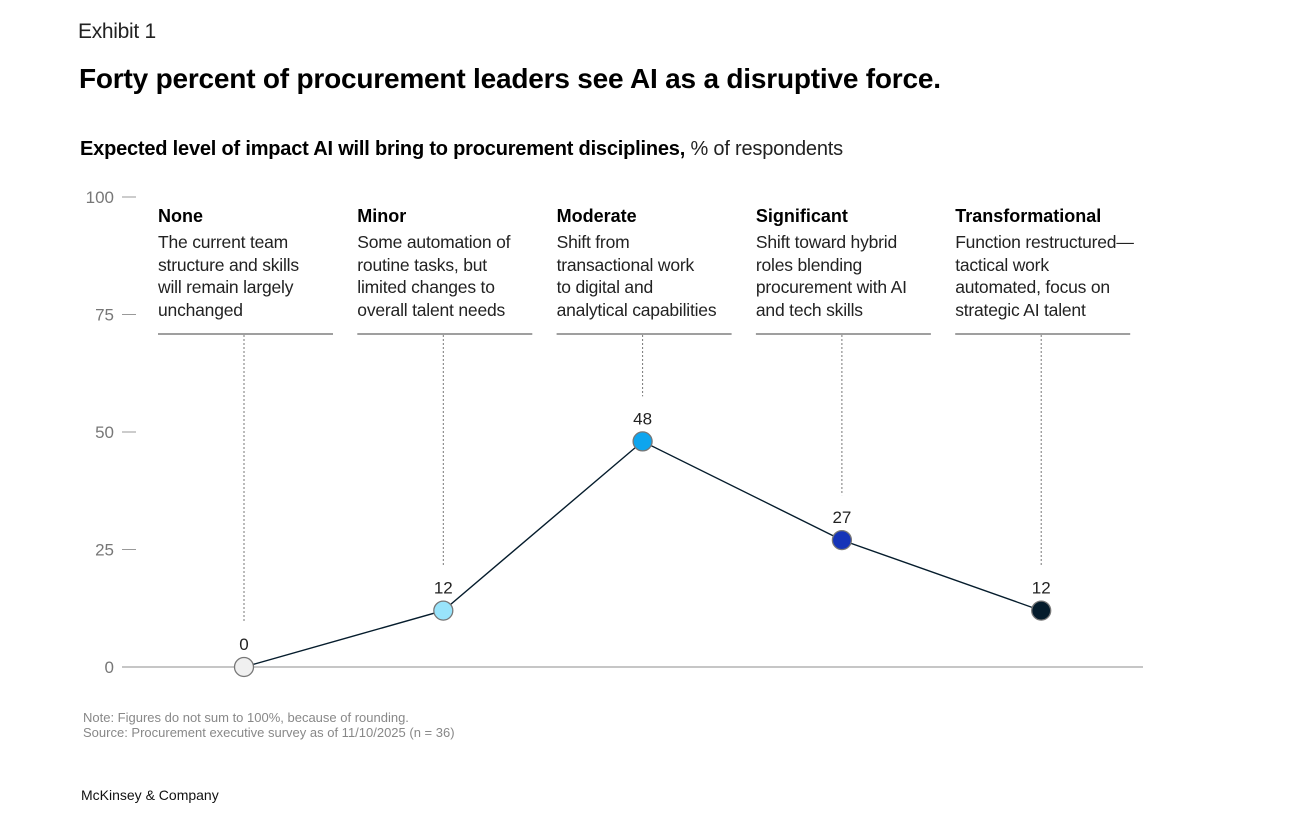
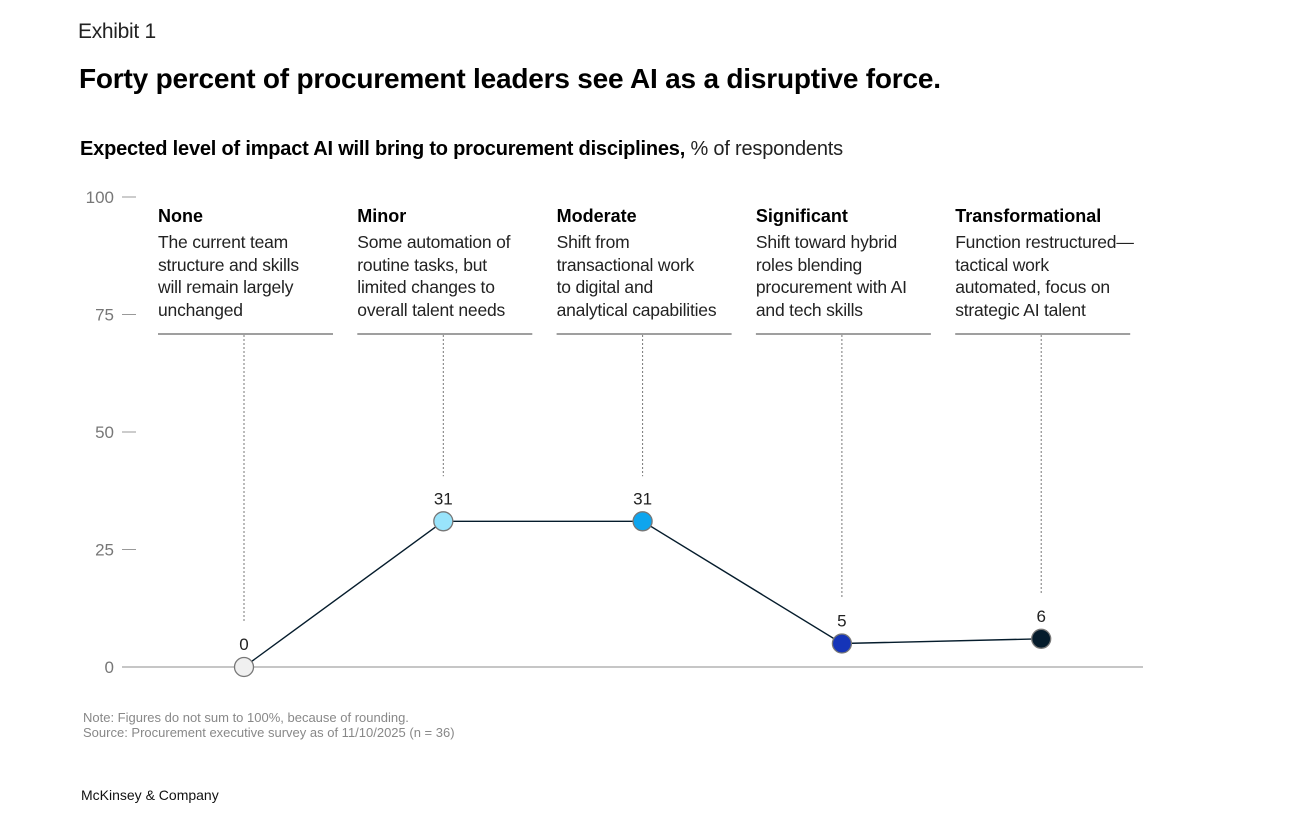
Minor: 12 -> 31
Moderate: 48 -> 31
Significant: 27 -> 5
Transformational: 12 -> 6
